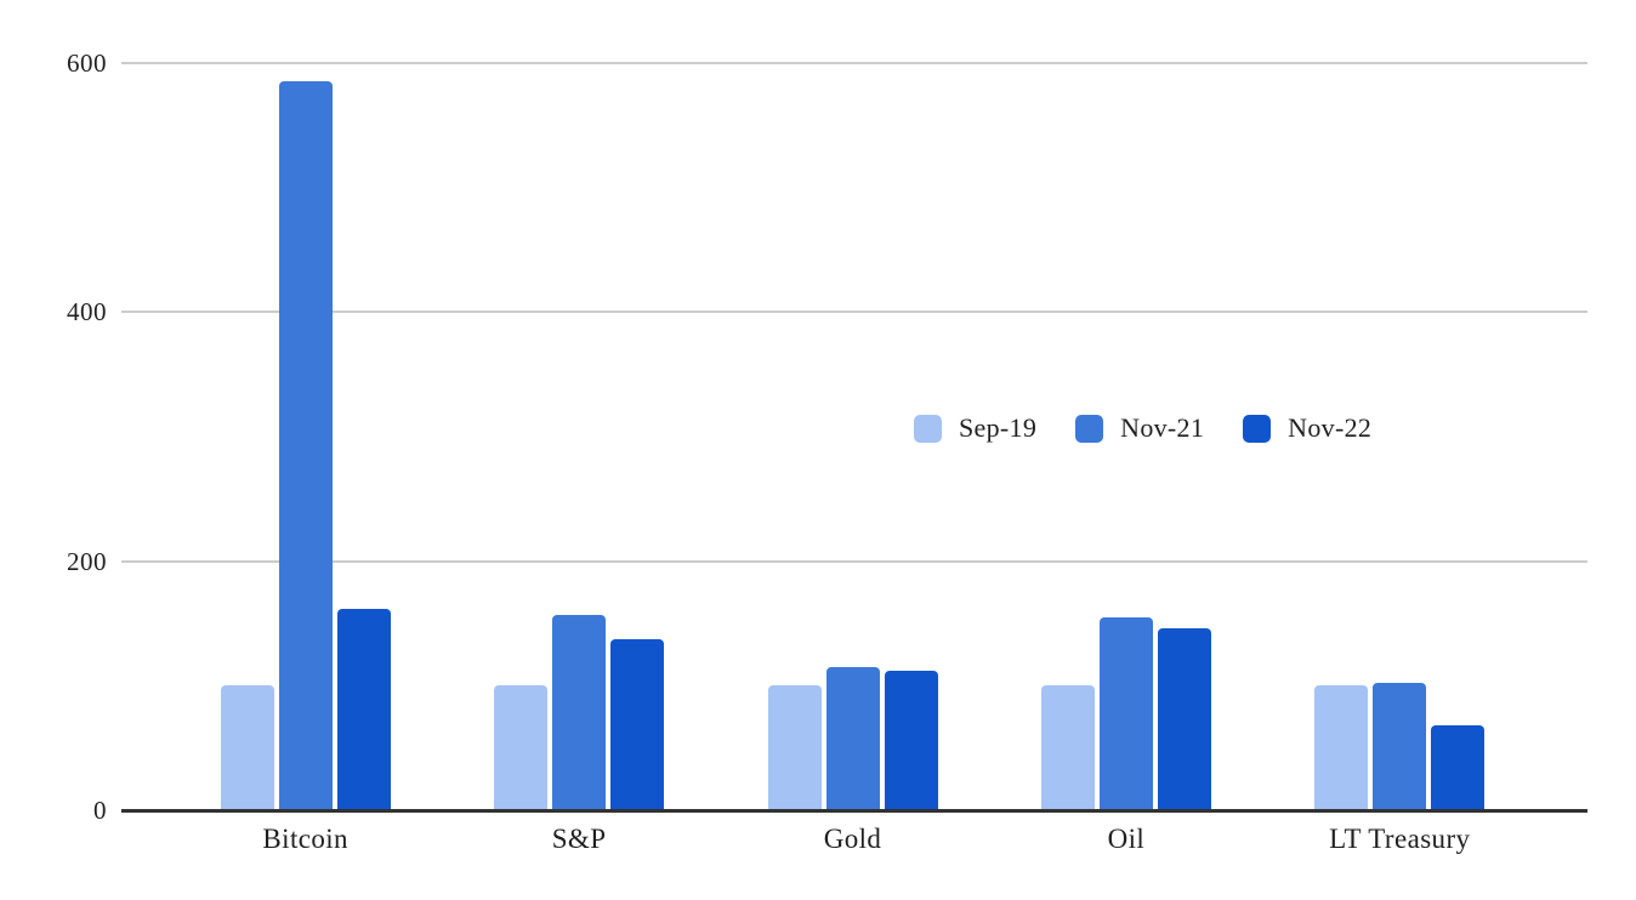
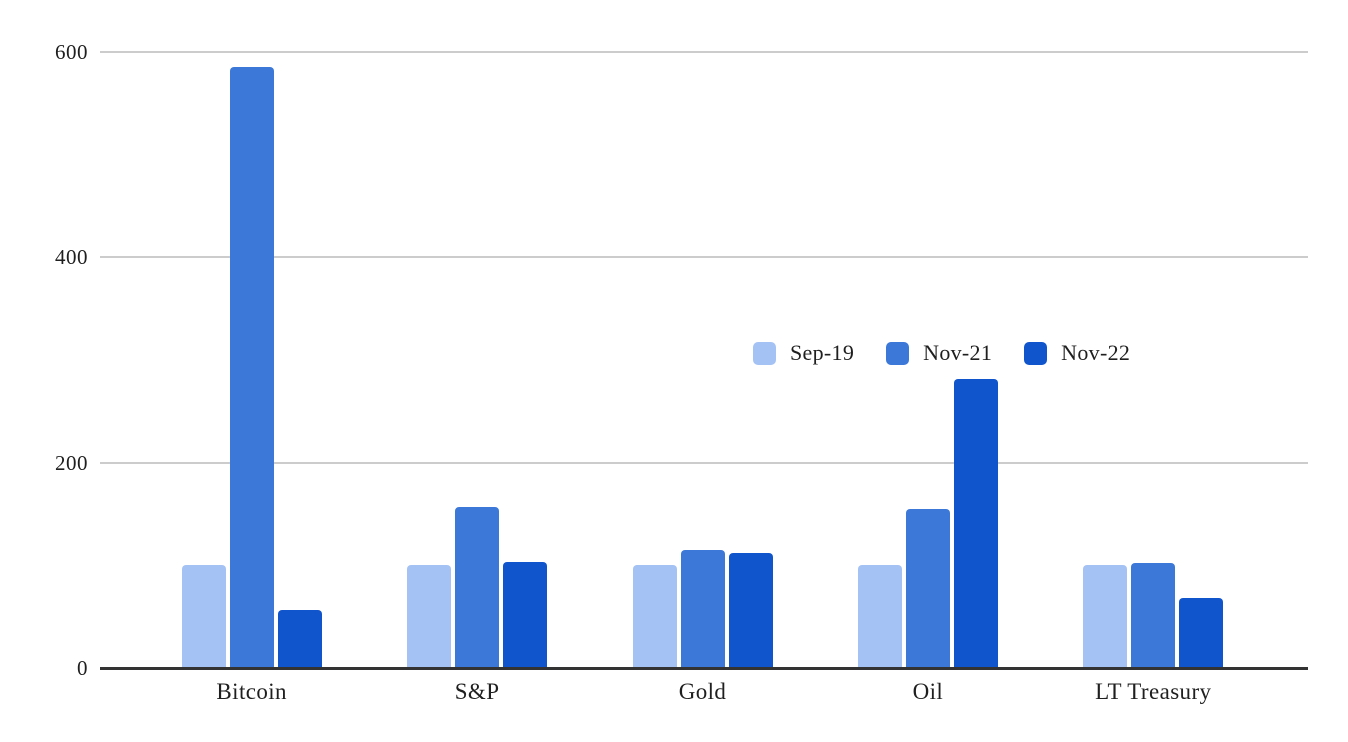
Nov-22/Bitcoin: 162 -> 56
Nov-22/S&P: 137 -> 103
Nov-22/Oil: 146 -> 281
